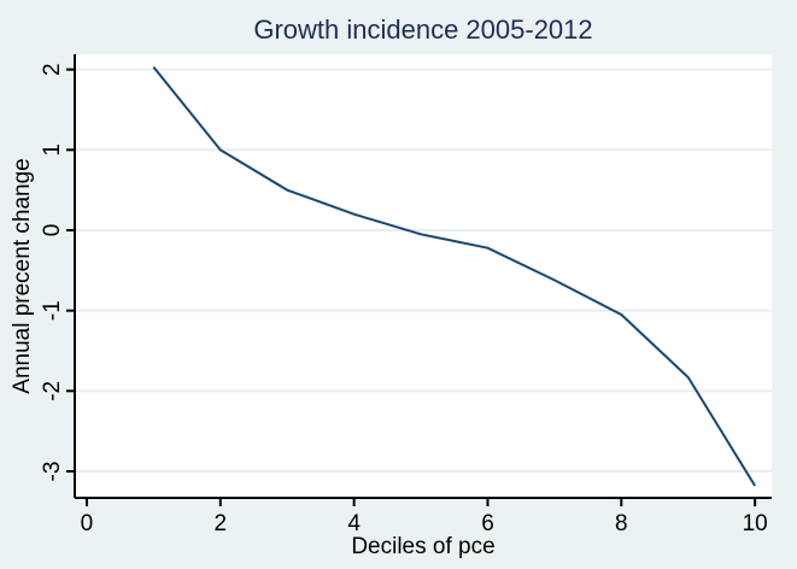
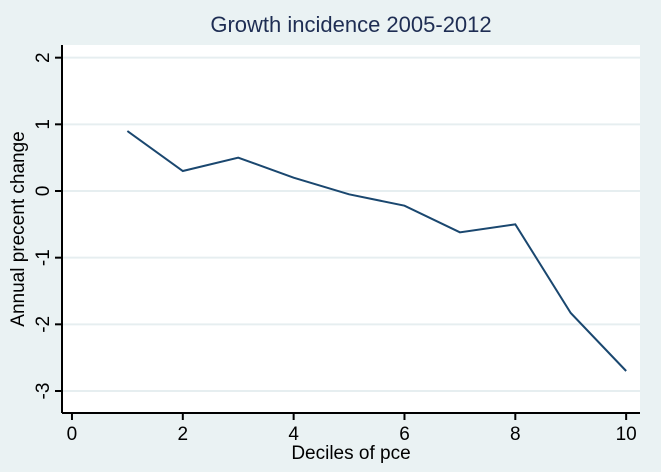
1: 2.0 -> 0.9
2: 1.0 -> 0.3
8: -1.1 -> -0.5
10: -3.2 -> -2.7
